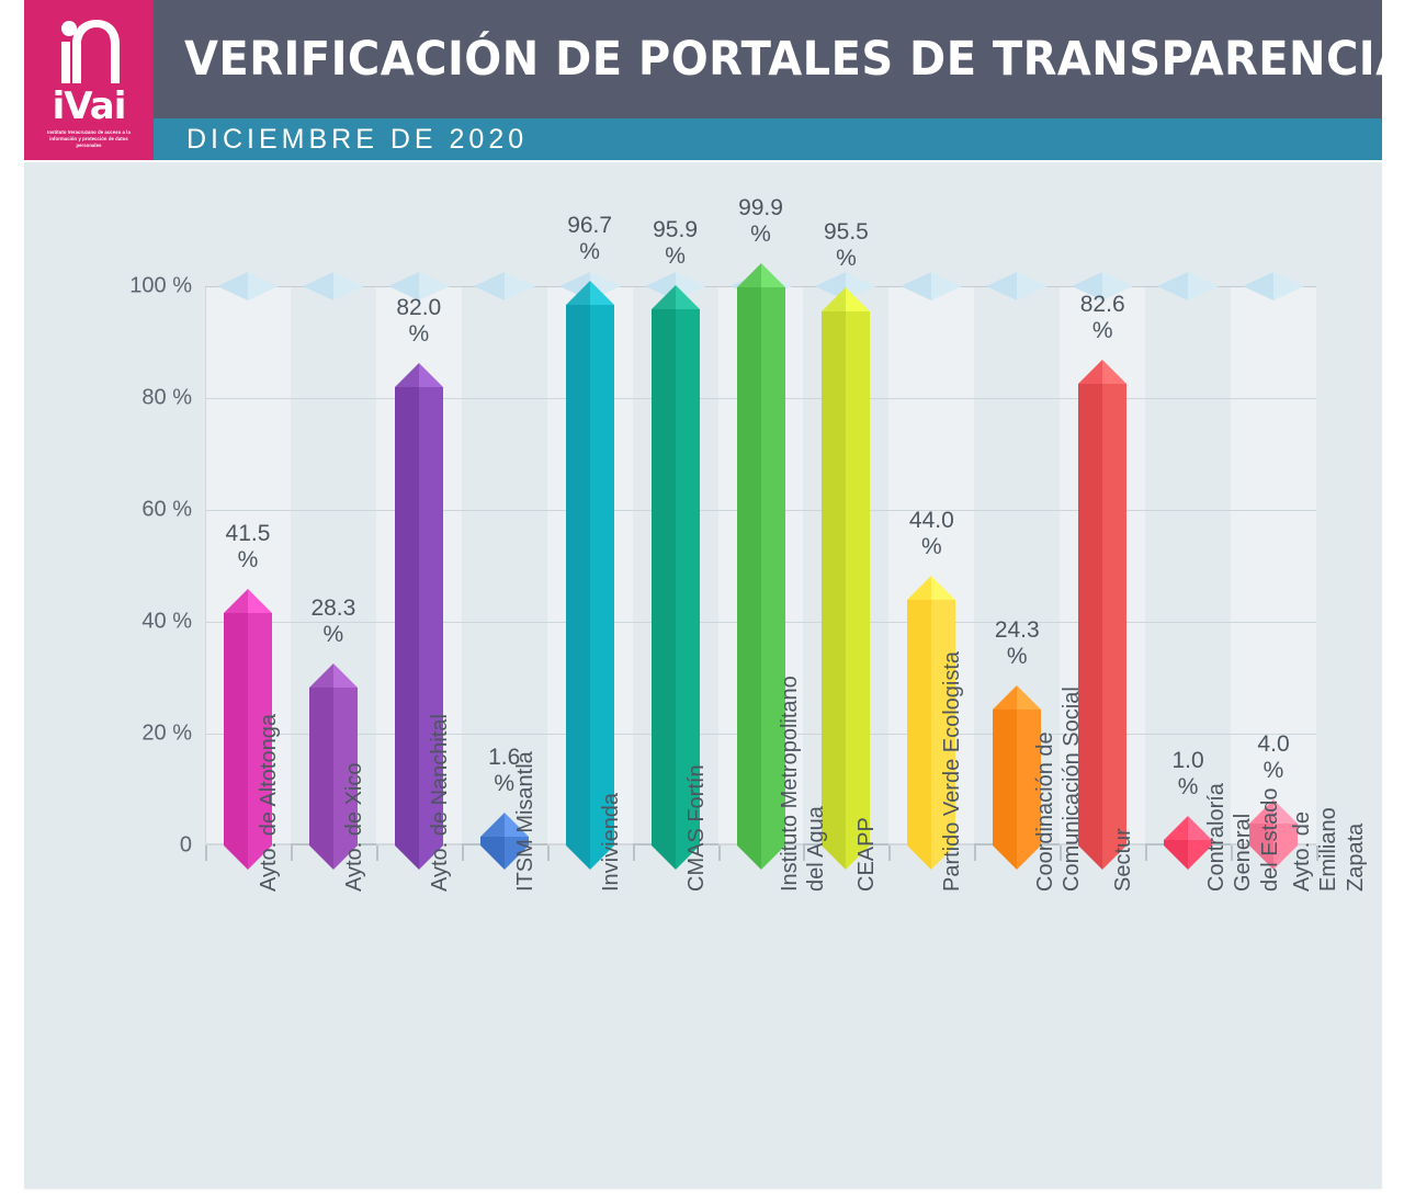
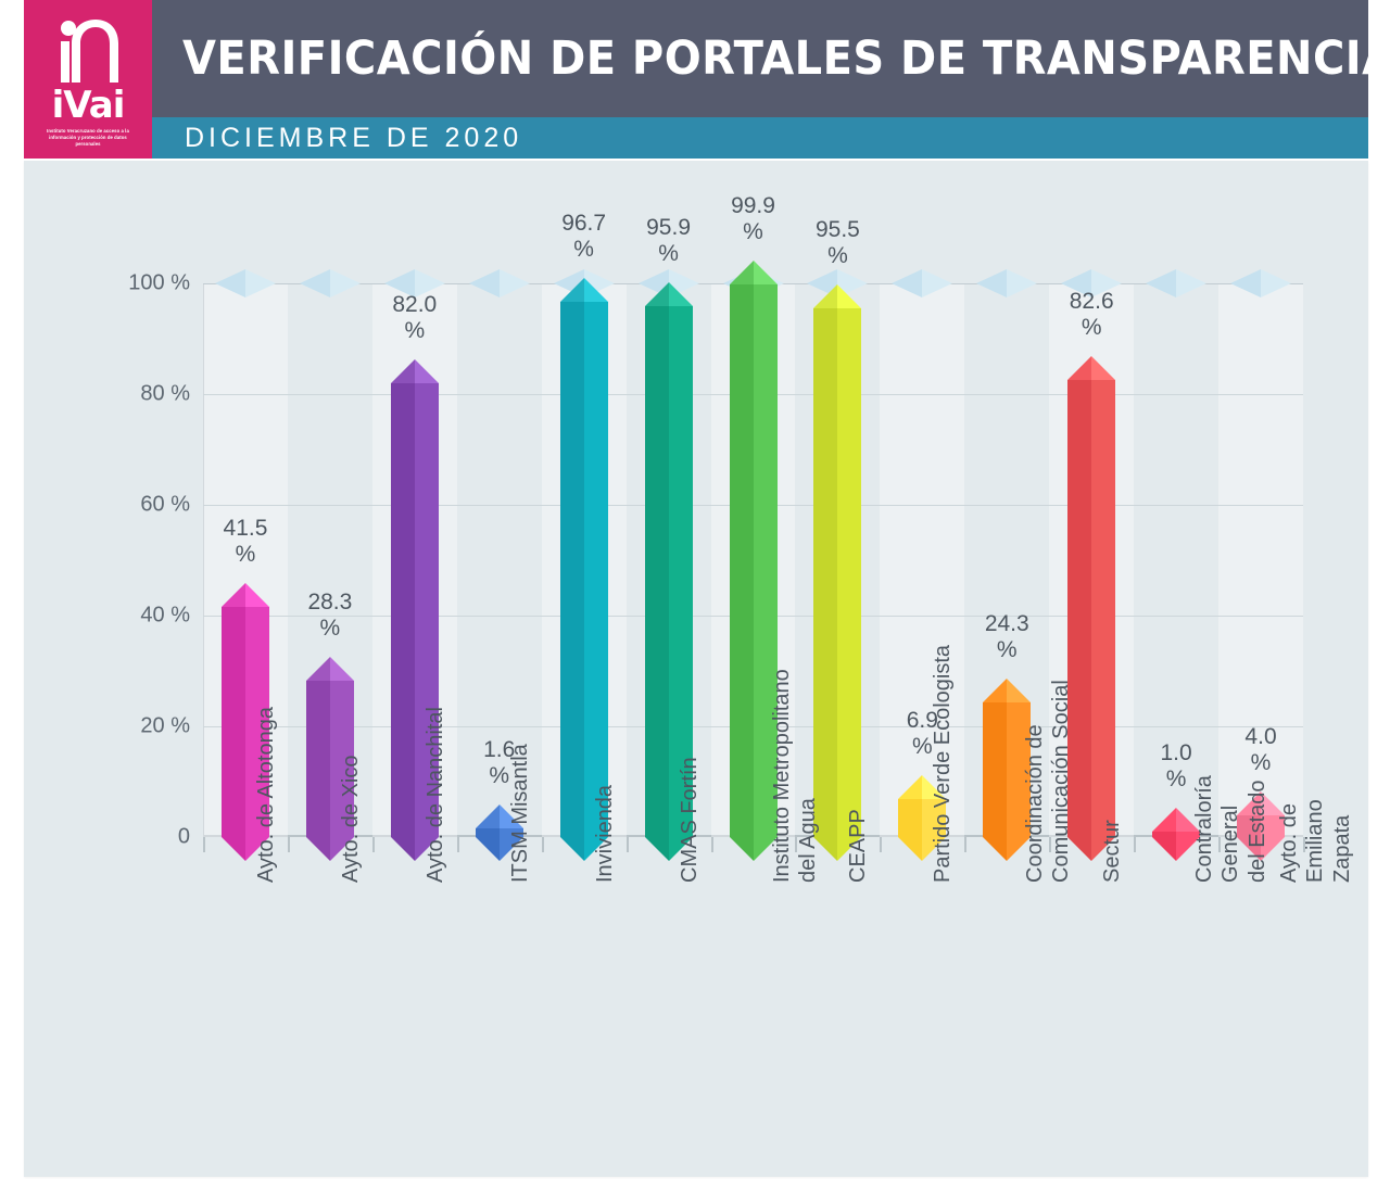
Partido Verde Ecologista: 44.0 -> 6.9
